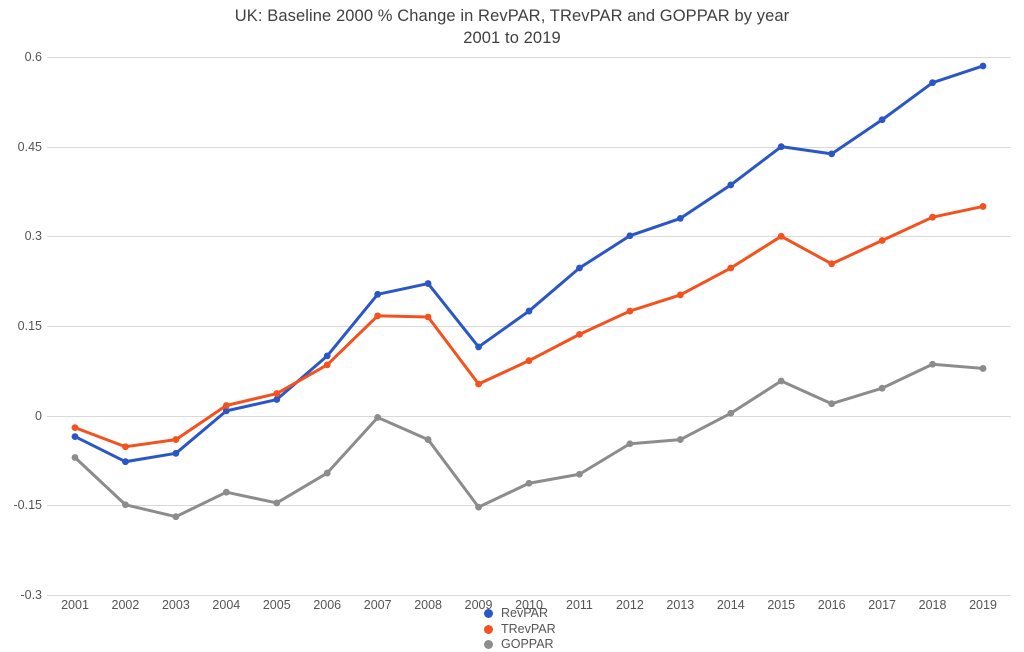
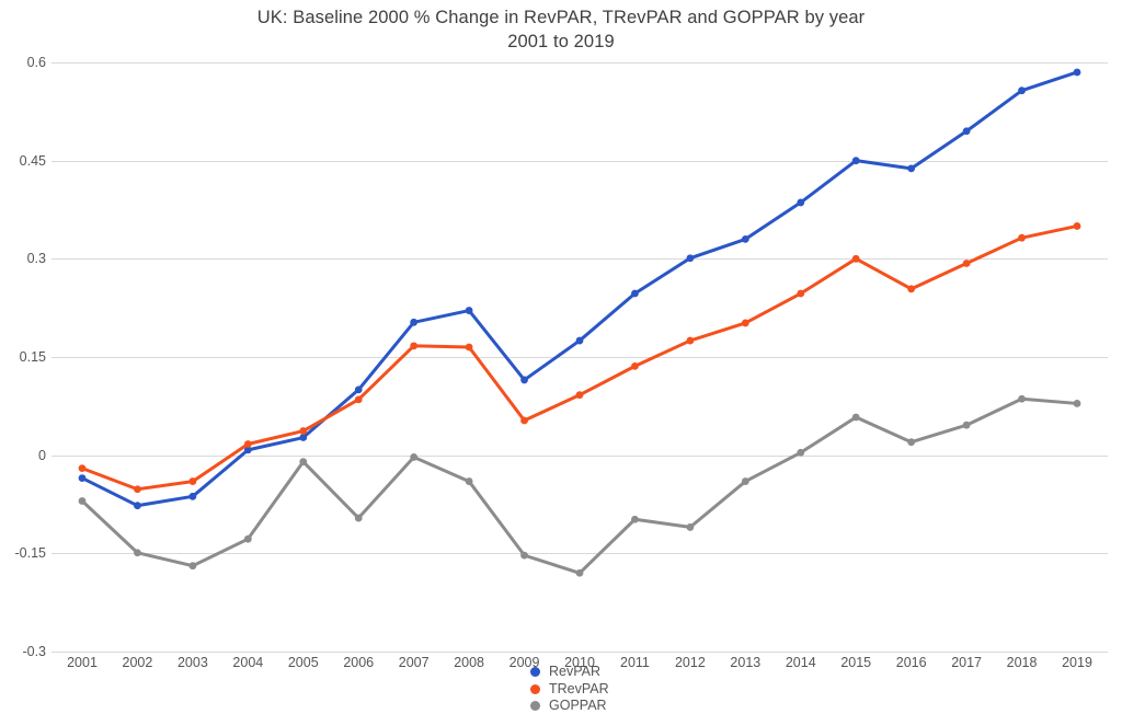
GOPPAR/2005: -0.15 -> -0.01
GOPPAR/2010: -0.11 -> -0.18
GOPPAR/2012: -0.05 -> -0.11
